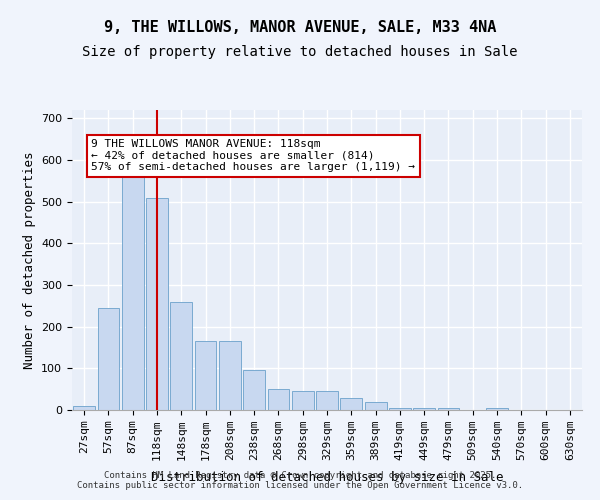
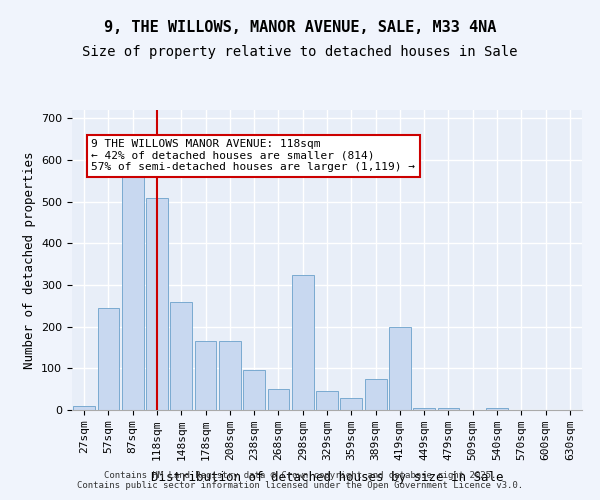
298sqm: 45 -> 325
389sqm: 20 -> 75
419sqm: 5 -> 200
